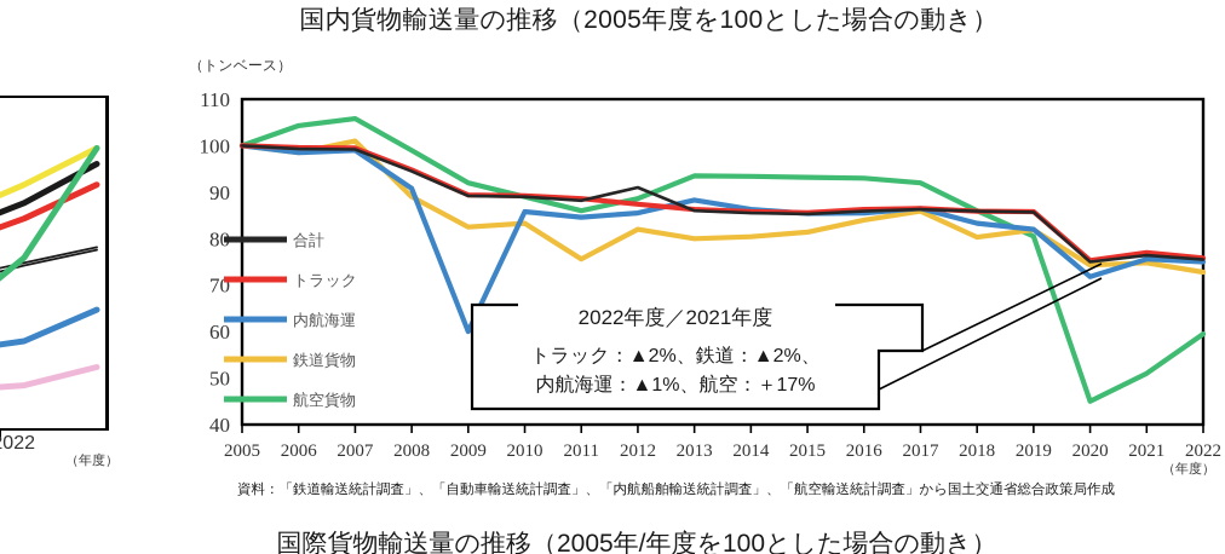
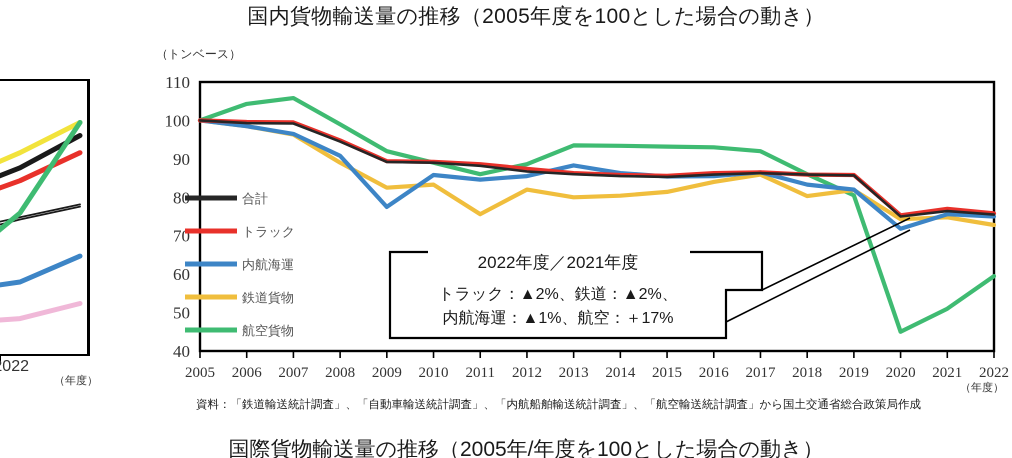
内航海運/2007: 99 -> 96
鉄道貨物/2007: 101 -> 96
内航海運/2009: 60 -> 78
合計/2012: 91 -> 87
